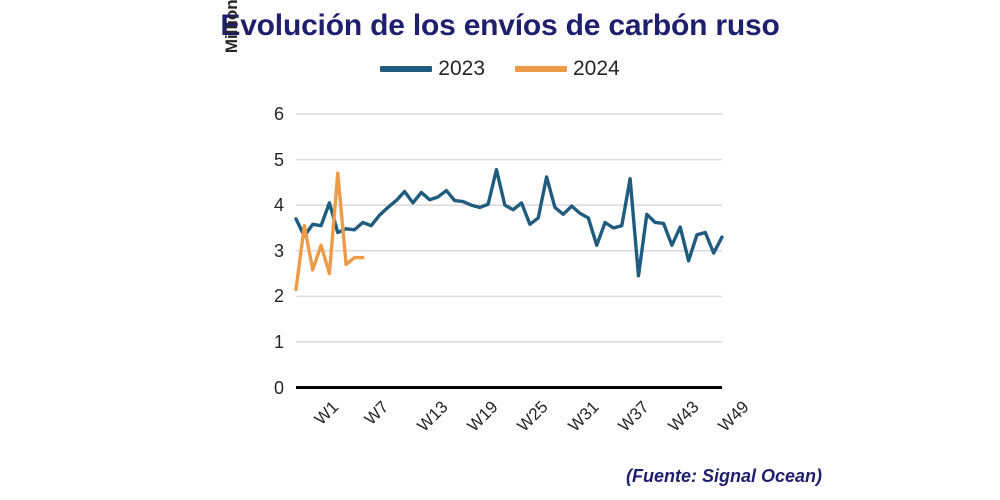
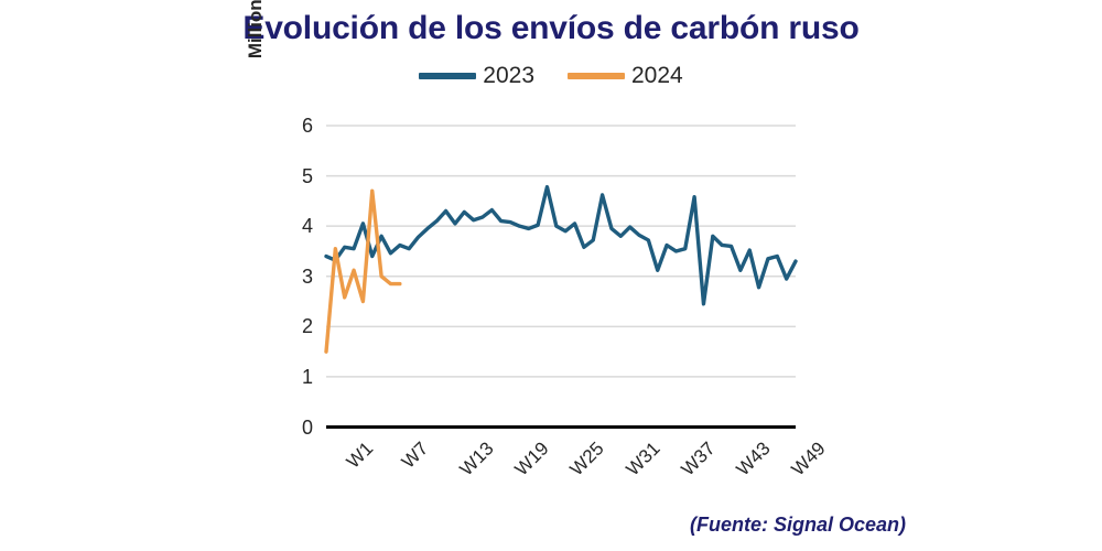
2023/W1: 3.7 -> 3.4
2024/W1: 2.1 -> 1.5
2023/W7: 3.5 -> 3.8
2024/W7: 2.7 -> 3.0
